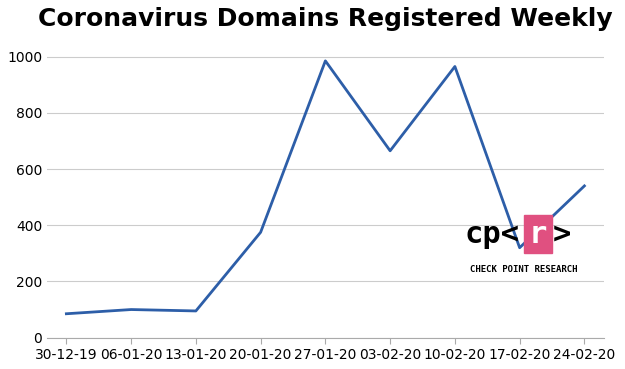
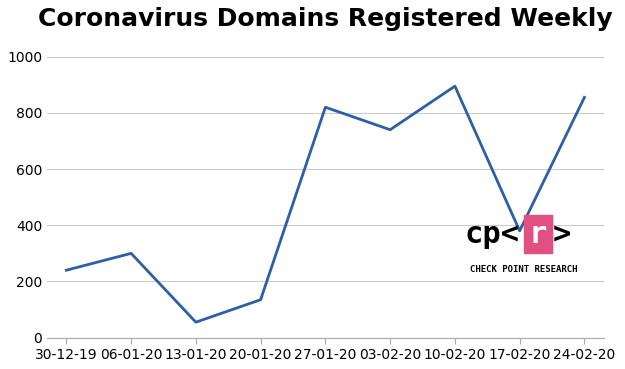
30-12-19: 85 -> 240
06-01-20: 100 -> 300
13-01-20: 95 -> 55
20-01-20: 375 -> 135
27-01-20: 985 -> 820
03-02-20: 665 -> 740
10-02-20: 965 -> 895
17-02-20: 320 -> 380
24-02-20: 540 -> 855
